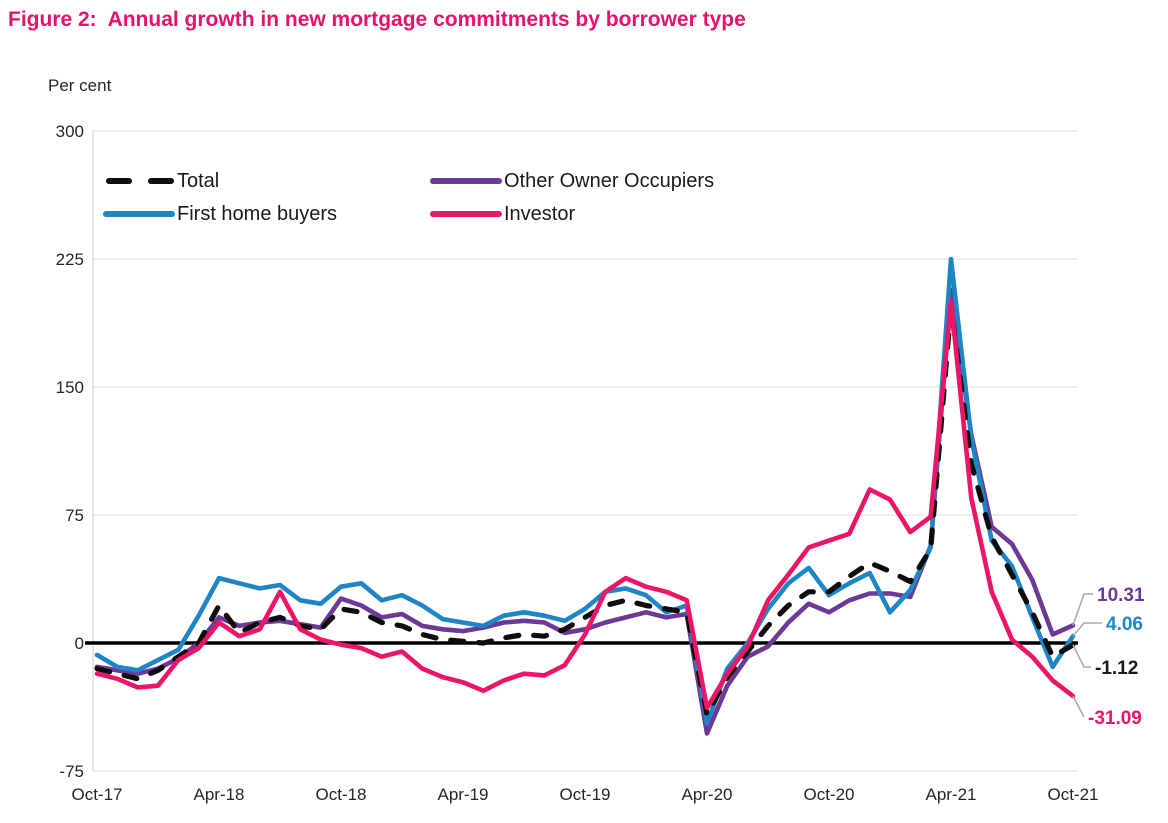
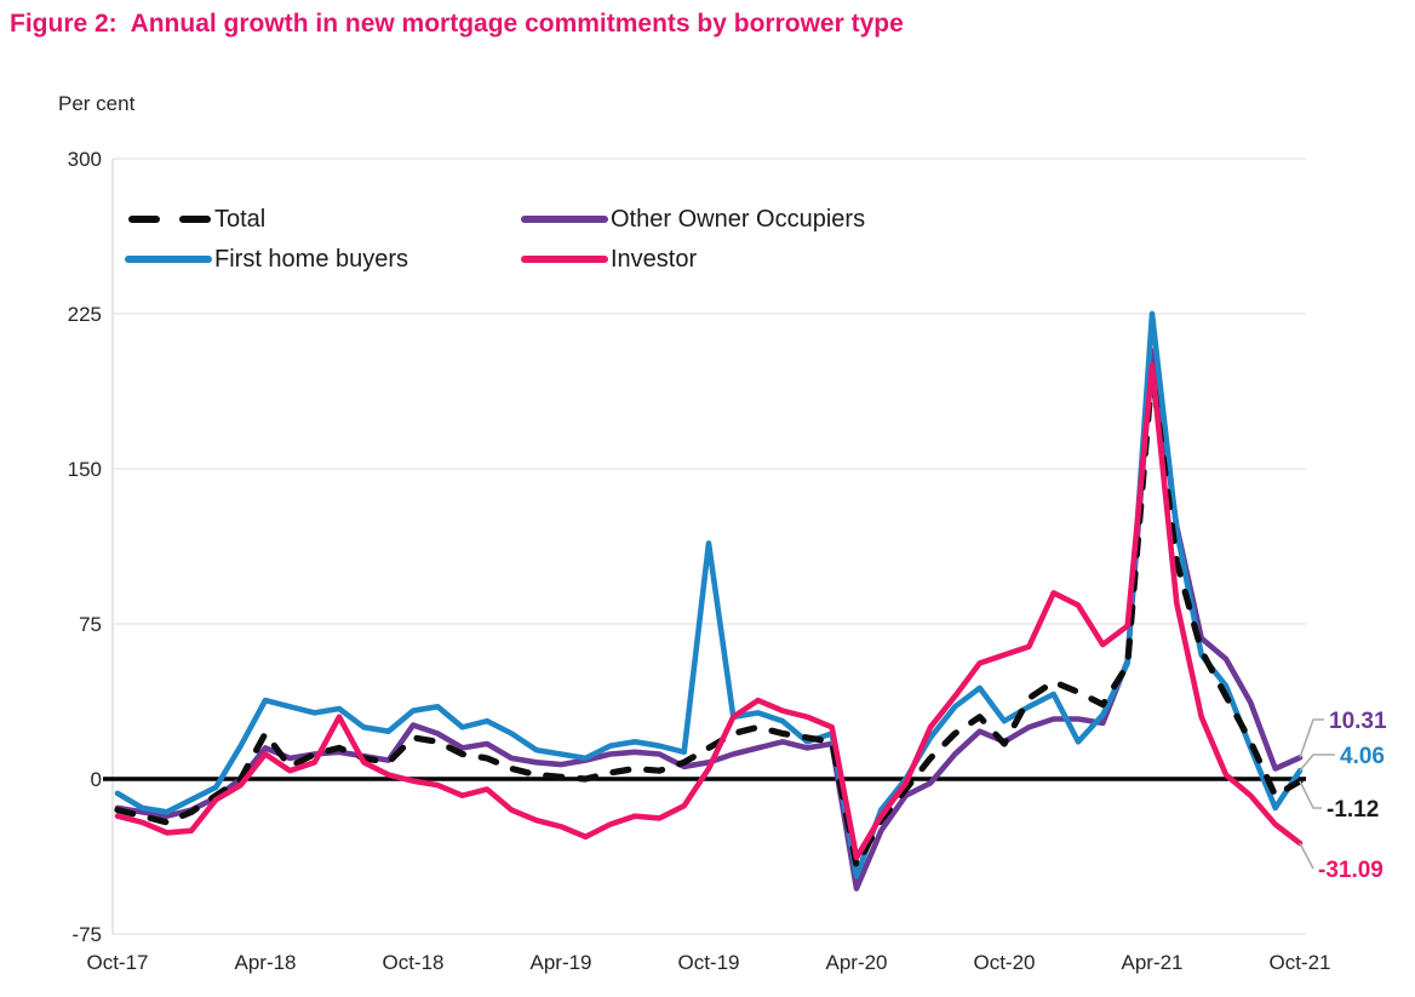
First home buyers/Oct-19: 20 -> 114
Total/Oct-20: 30 -> 17
